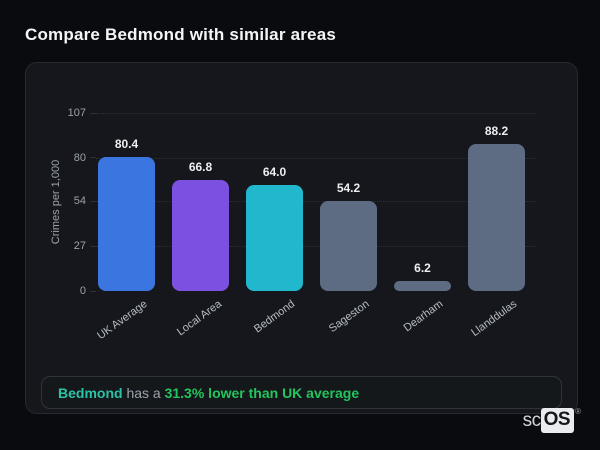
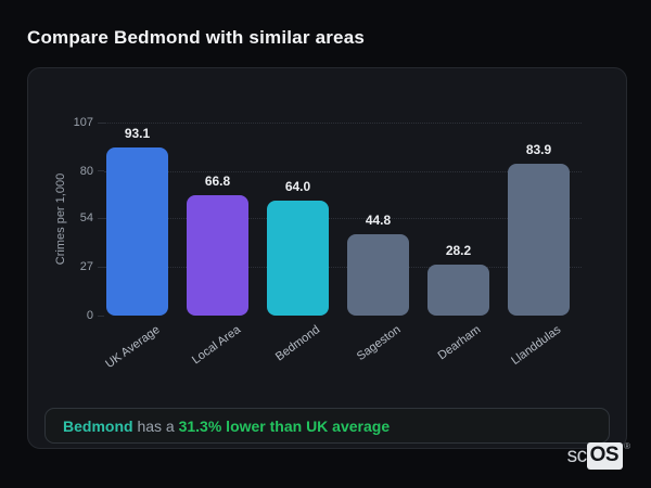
UK Average: 80.4 -> 93.1
Sageston: 54.2 -> 44.8
Dearham: 6.2 -> 28.2
Llanddulas: 88.2 -> 83.9
